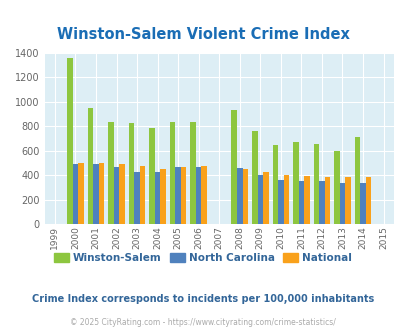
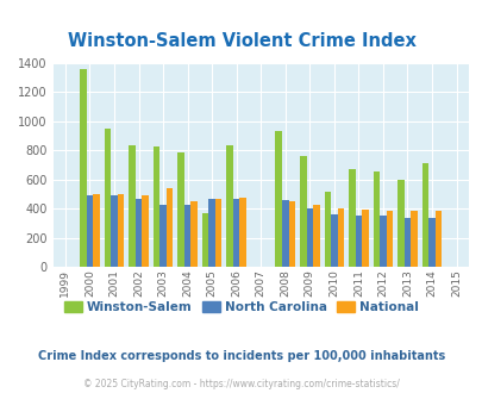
National/2003: 480 -> 540
Winston-Salem/2005: 840 -> 370
Winston-Salem/2010: 640 -> 520
